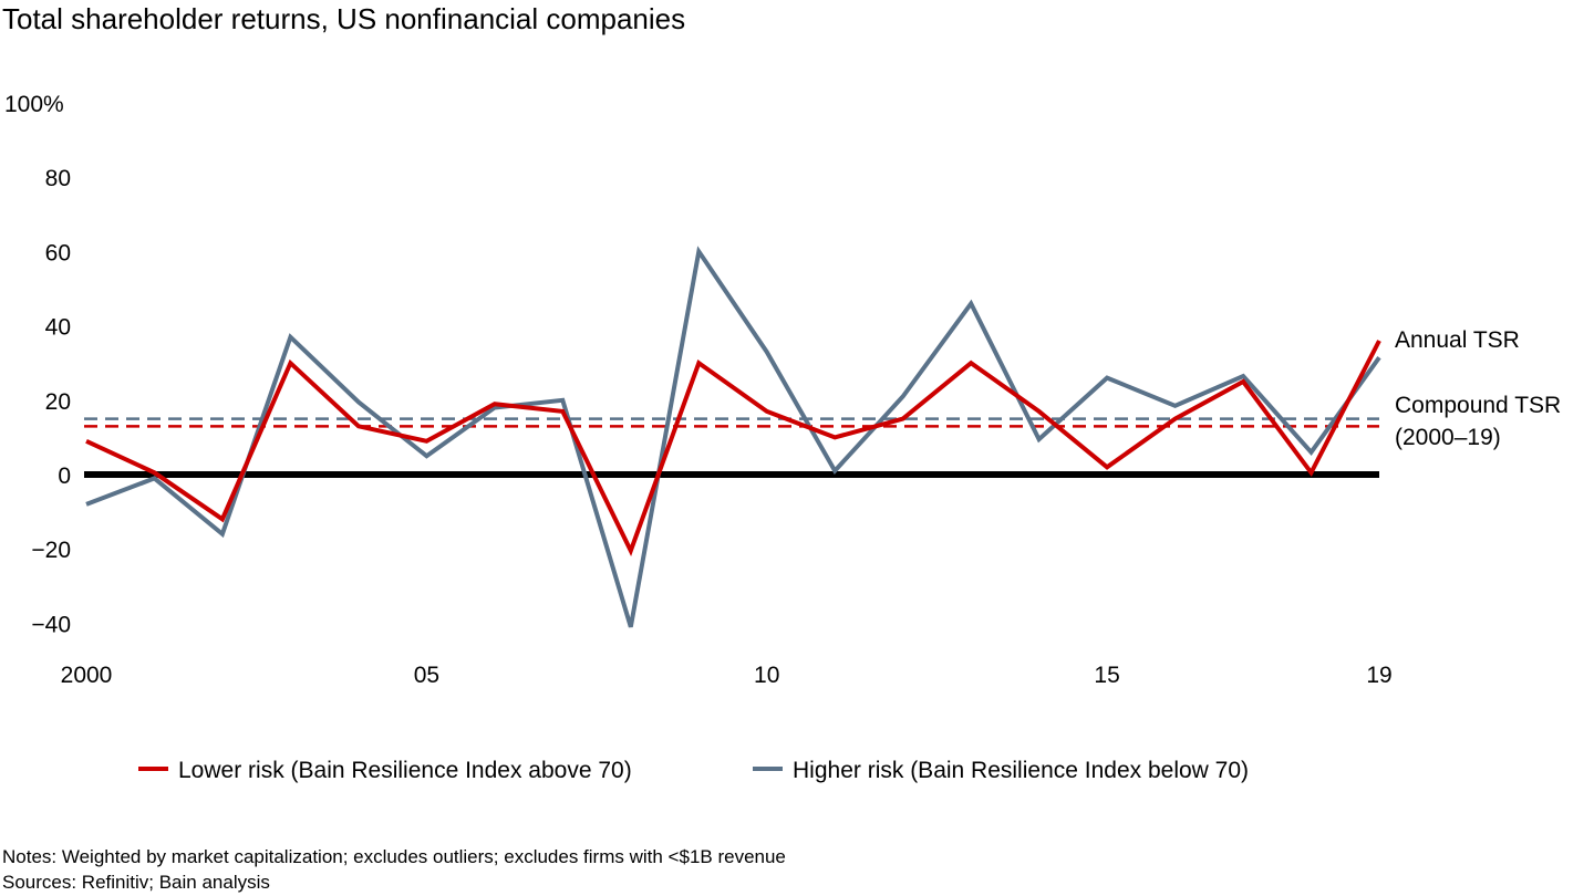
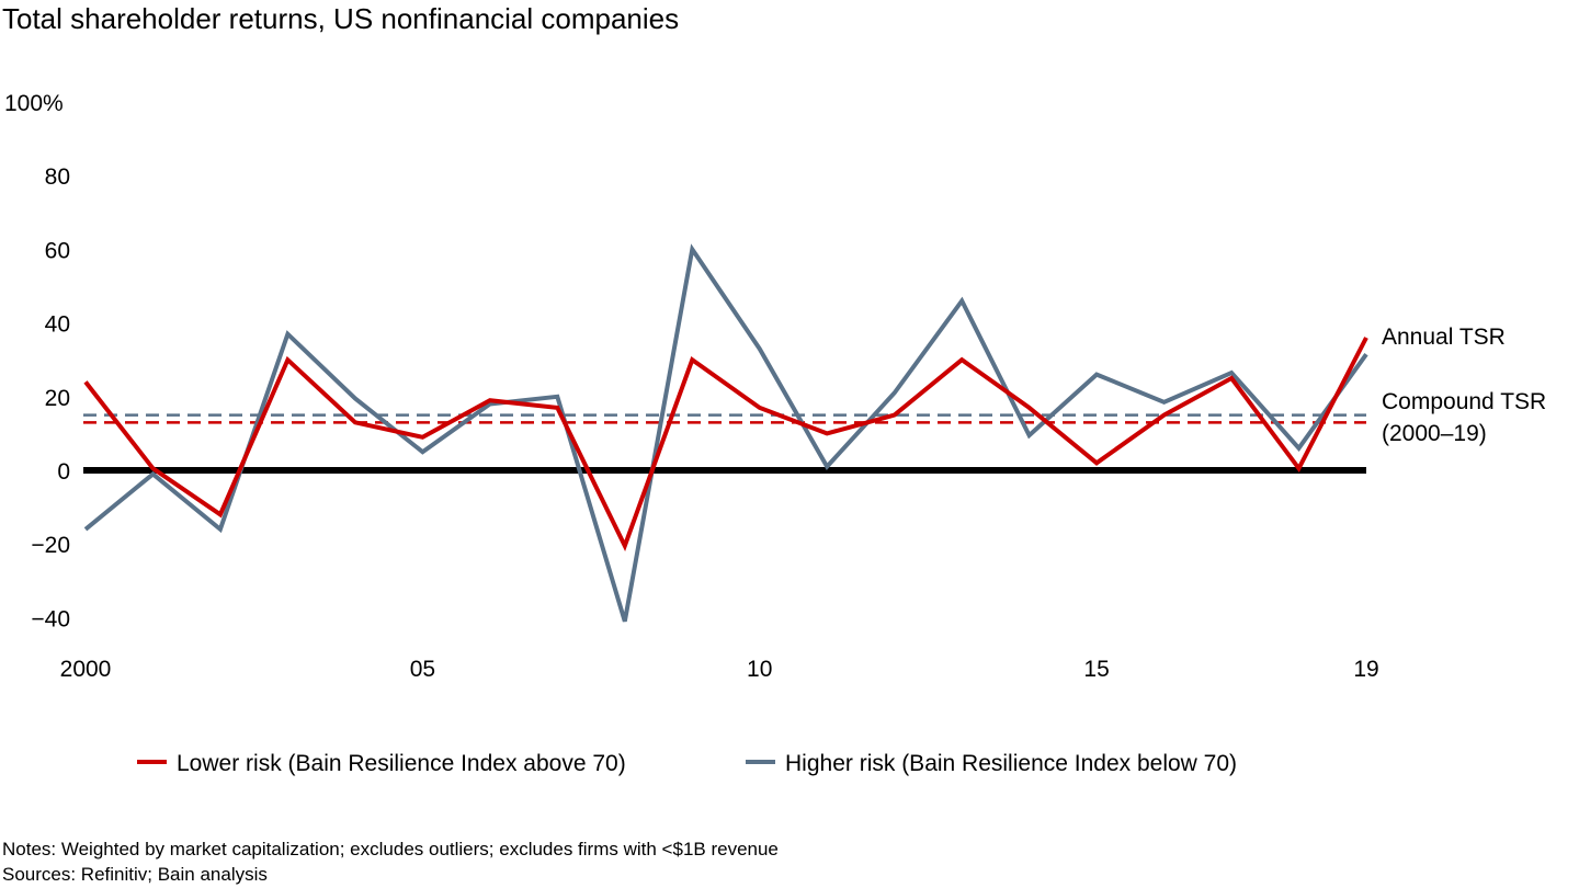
Lower risk (Bain Resilience Index above 70)/2000: 9 -> 24
Higher risk (Bain Resilience Index below 70)/2000: -8 -> -16
